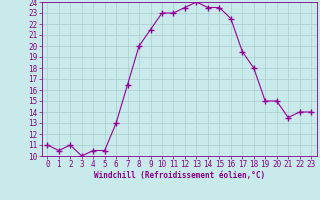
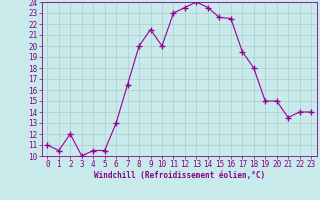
2: 11.0 -> 12.0
10: 23.0 -> 20.0
15: 23.5 -> 22.6
